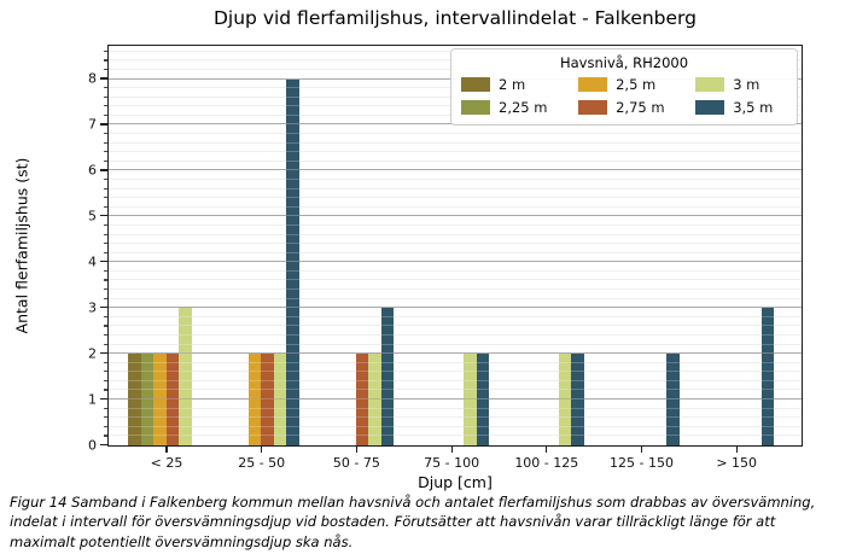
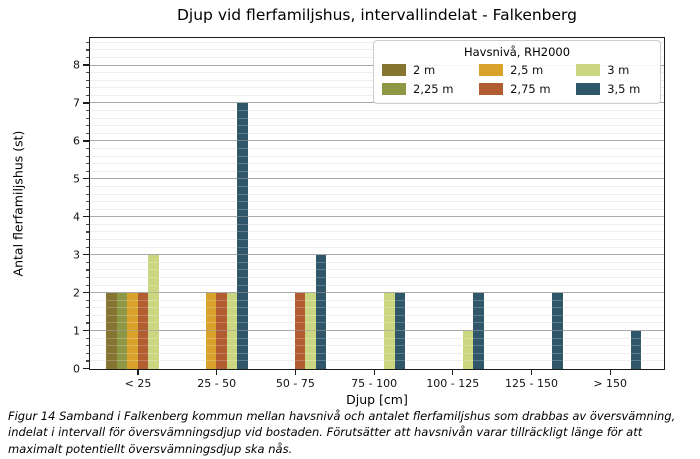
3,5 m/25 - 50: 8 -> 7
3 m/100 - 125: 2 -> 1
3,5 m/> 150: 3 -> 1
